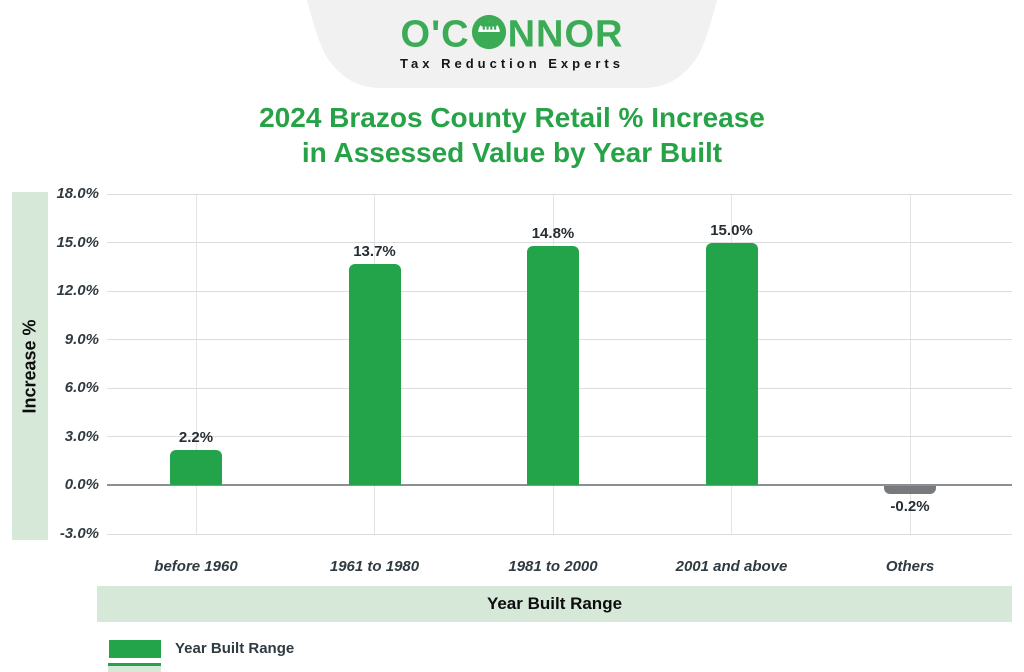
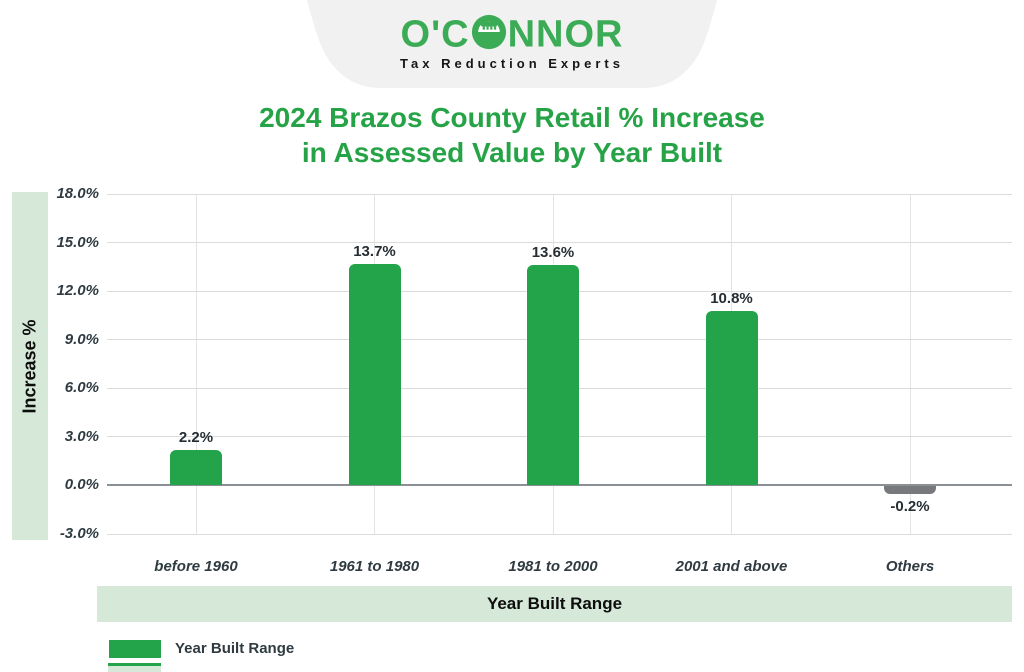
1981 to 2000: 14.8% -> 13.6%
2001 and above: 15.0% -> 10.8%
